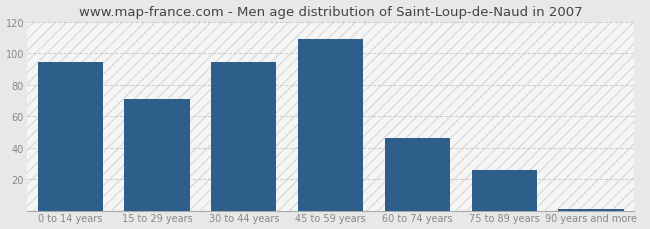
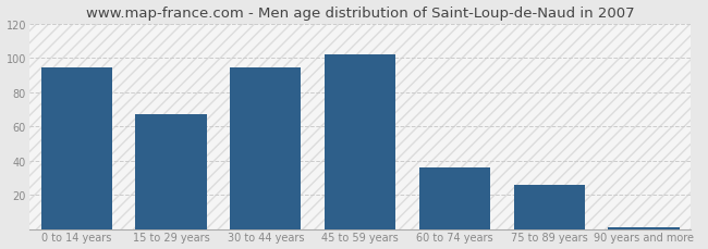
15 to 29 years: 71 -> 67
45 to 59 years: 109 -> 102
60 to 74 years: 46 -> 36
